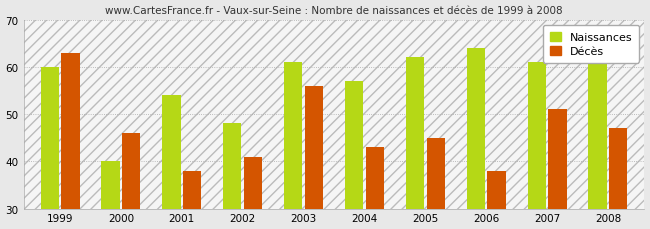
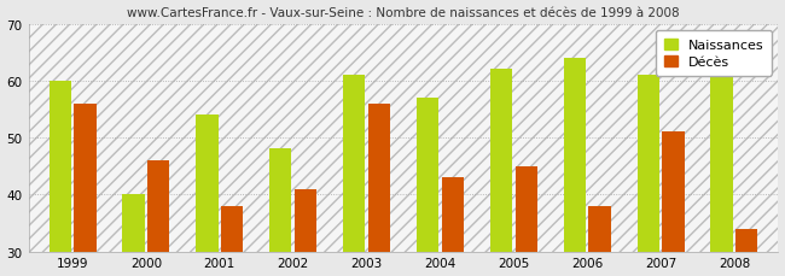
Décès/1999: 63 -> 56
Décès/2008: 47 -> 34
